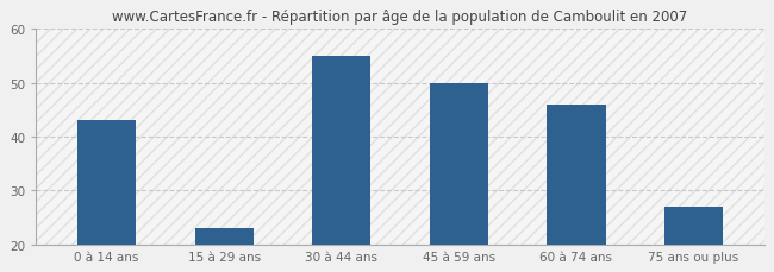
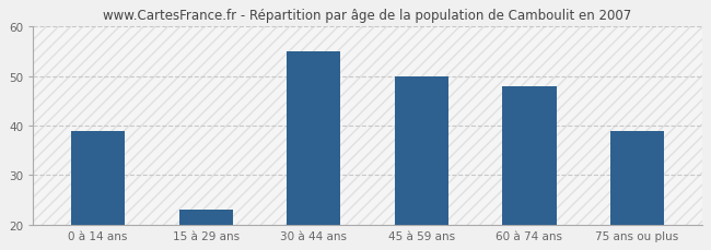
0 à 14 ans: 43 -> 39
60 à 74 ans: 46 -> 48
75 ans ou plus: 27 -> 39
